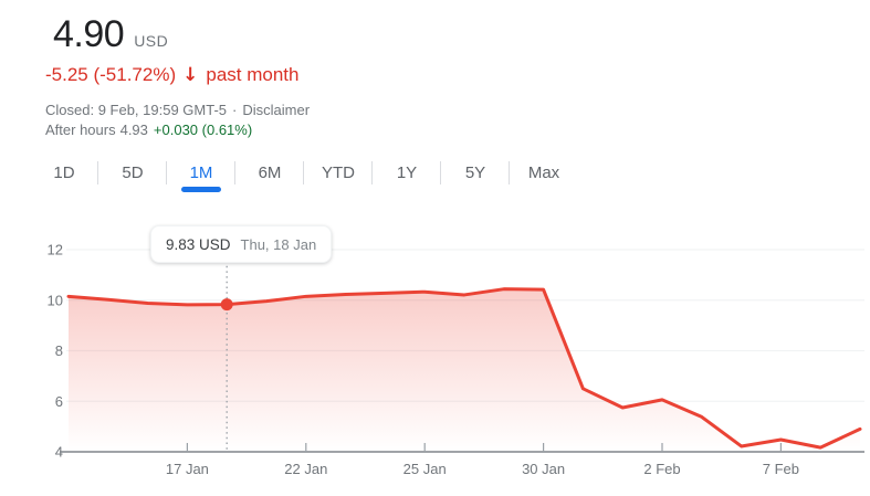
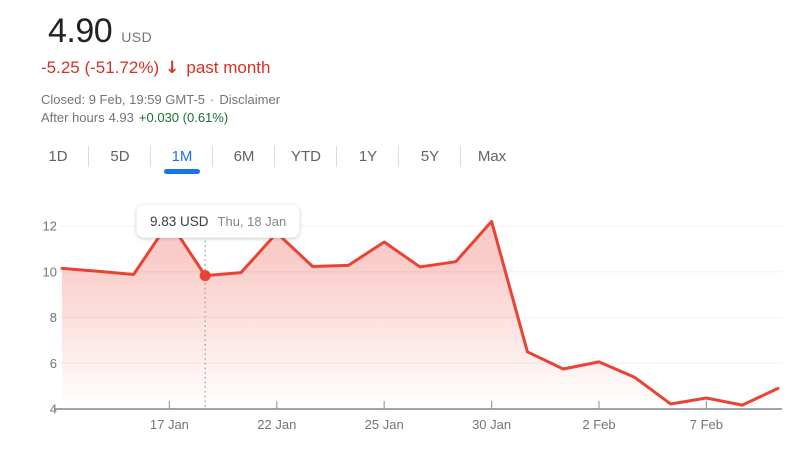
17 Jan: 9.8 -> 12.2
22 Jan: 10.2 -> 11.7
25 Jan: 10.3 -> 11.3
30 Jan: 10.4 -> 12.2
